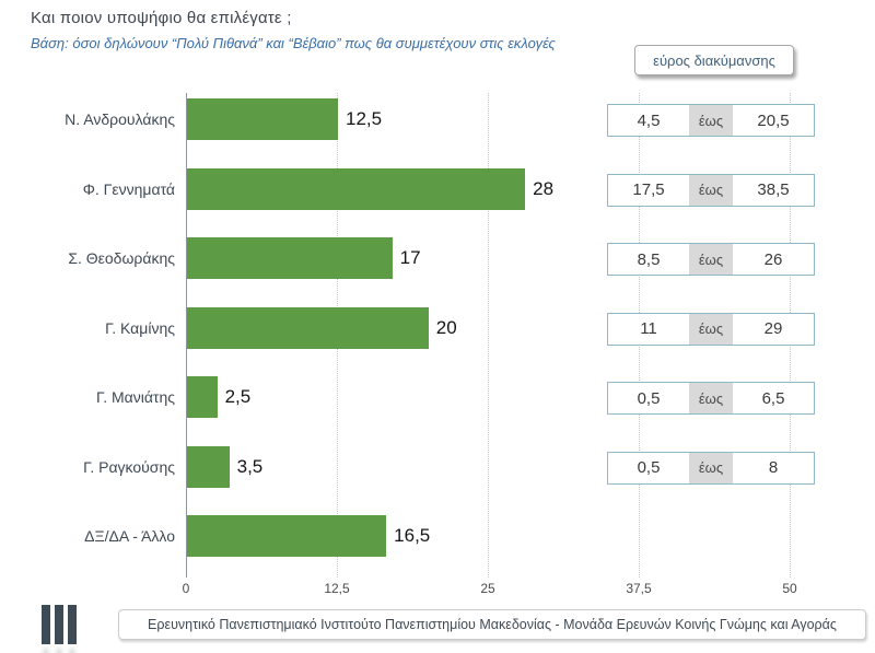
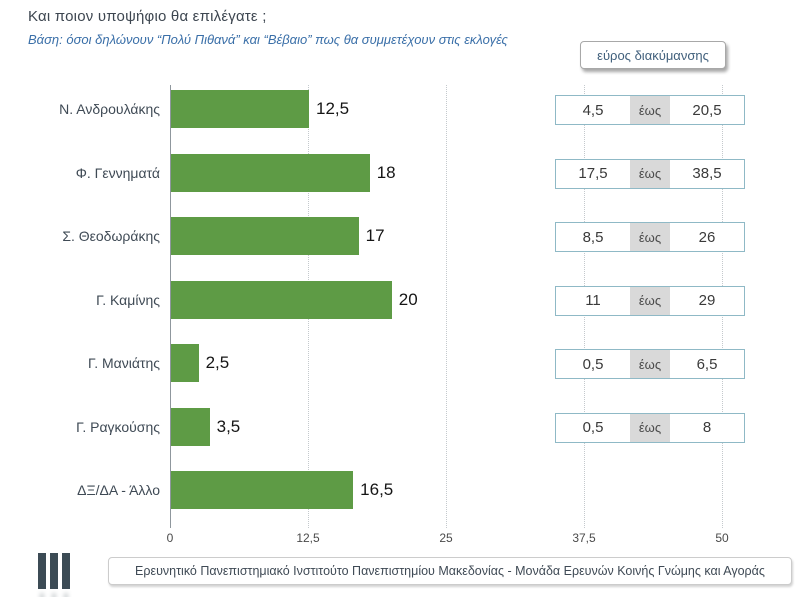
Φ. Γεννηματά: 28 -> 18
